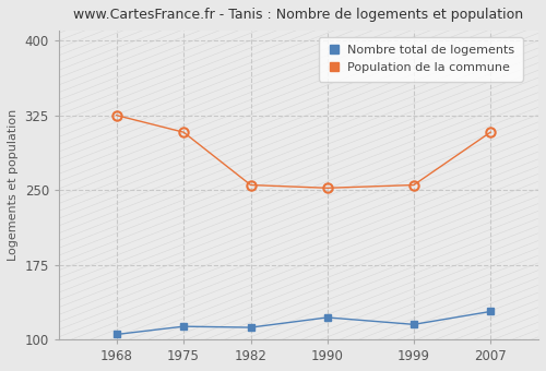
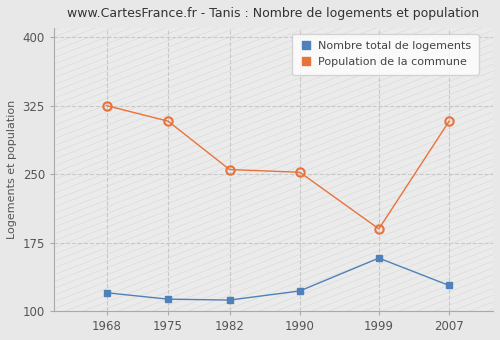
Nombre total de logements/1968: 105 -> 120
Nombre total de logements/1999: 115 -> 158
Population de la commune/1999: 255 -> 190
